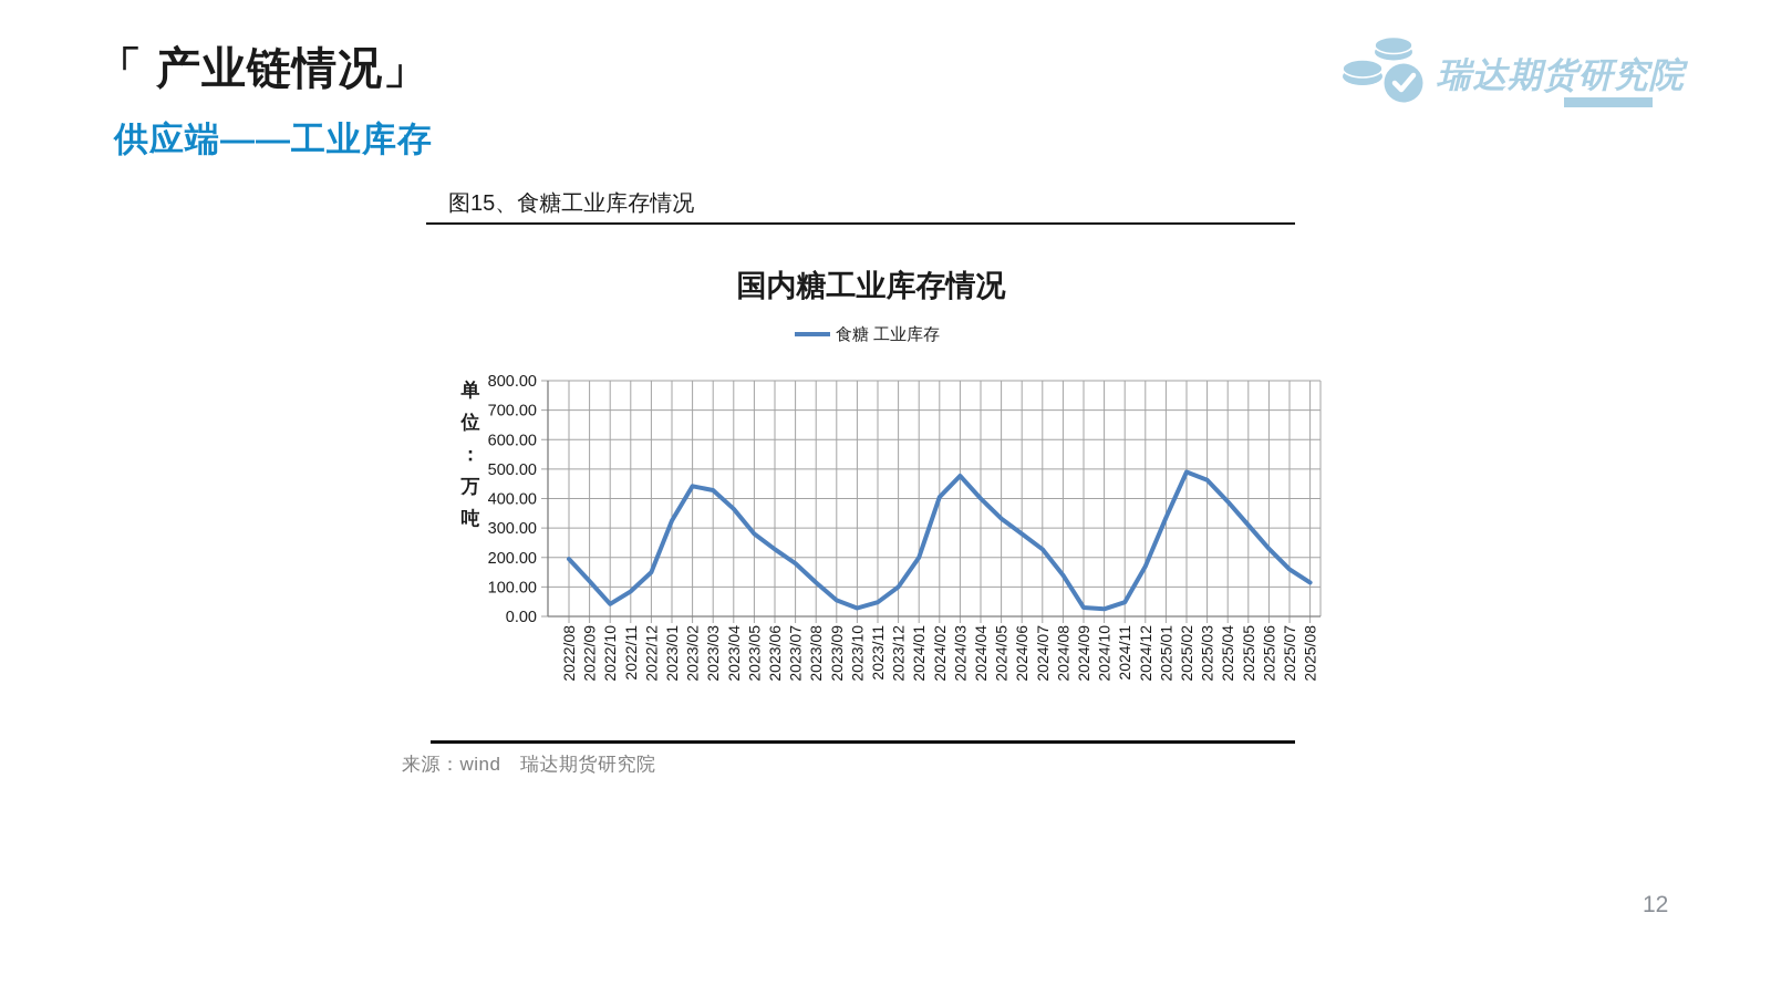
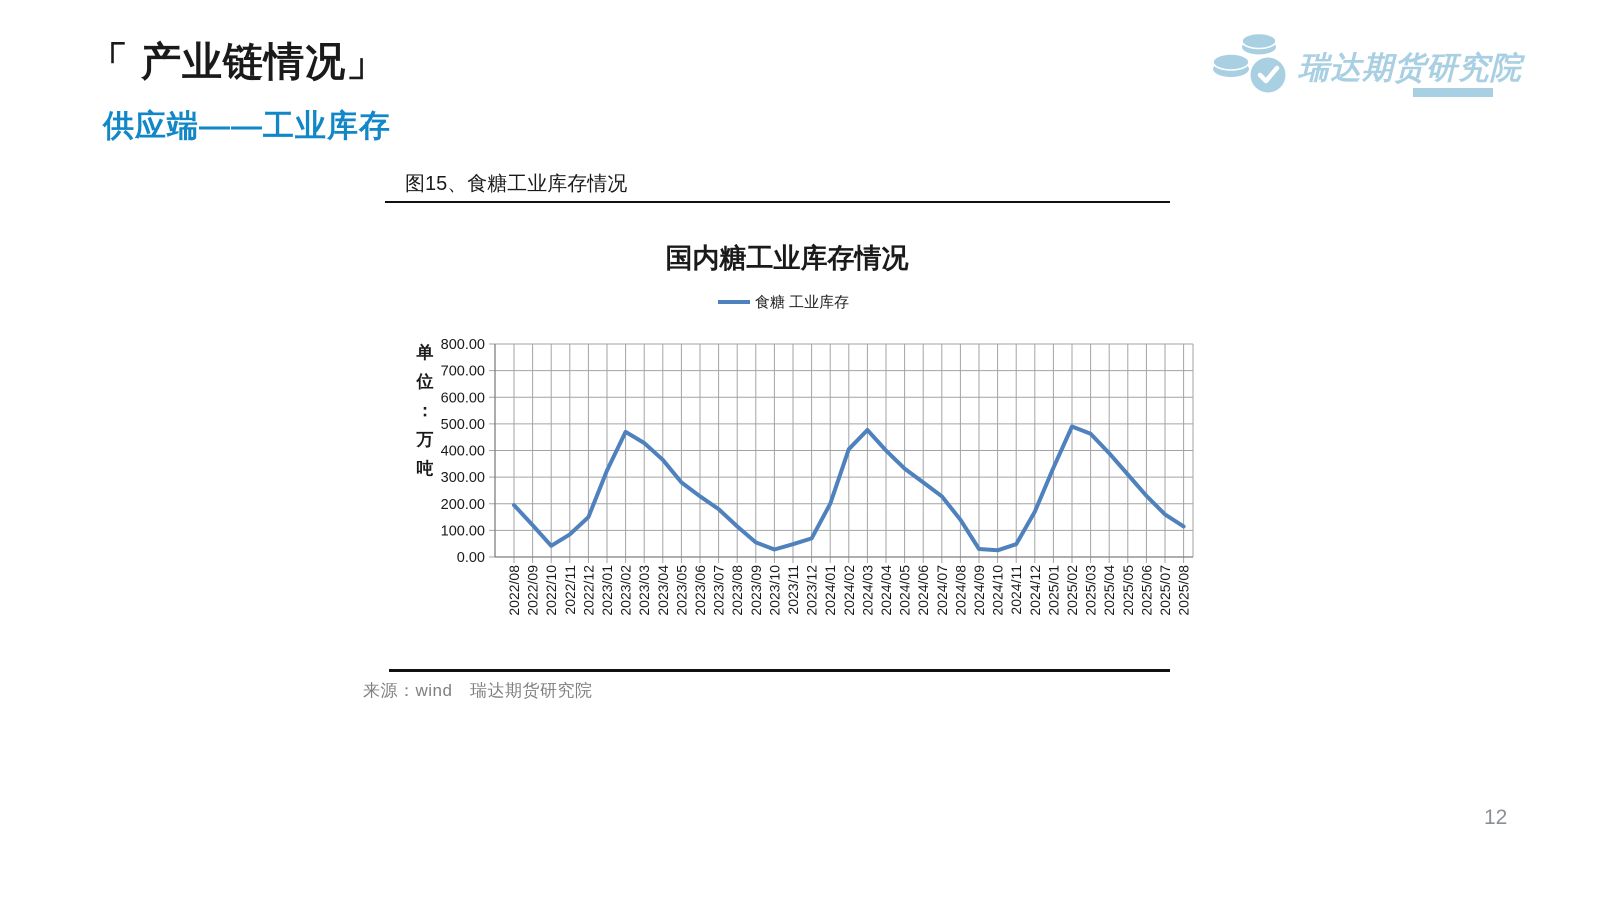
2023/02: 440 -> 470
2023/12: 100 -> 70
